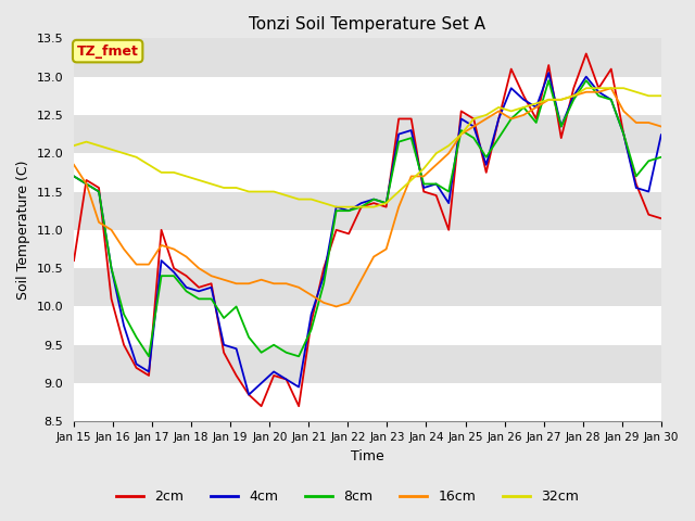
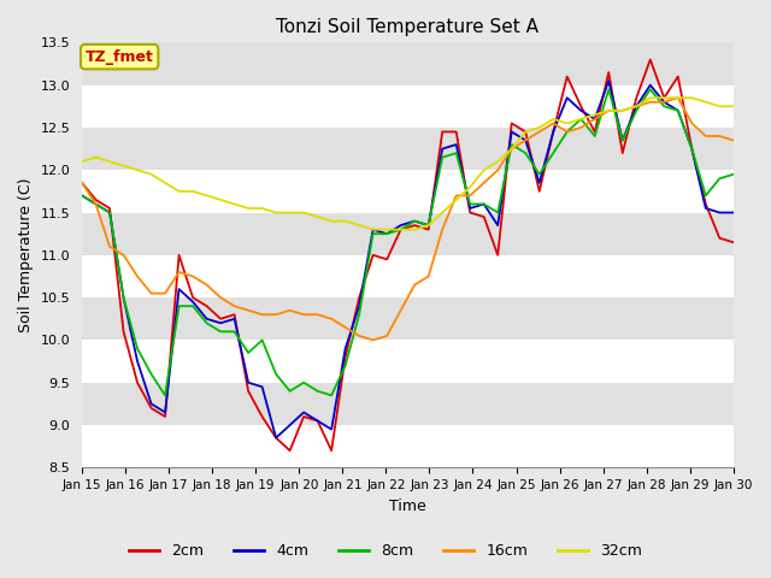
2cm/Jan 15: 10.60 -> 11.85
4cm/Jan 30: 12.24 -> 11.50
